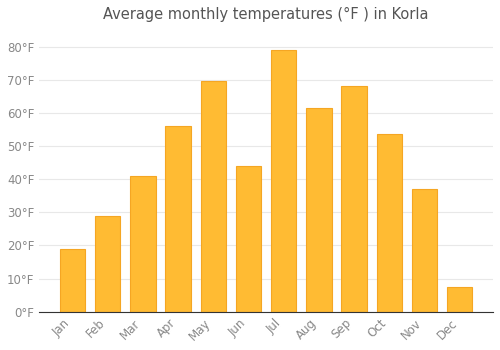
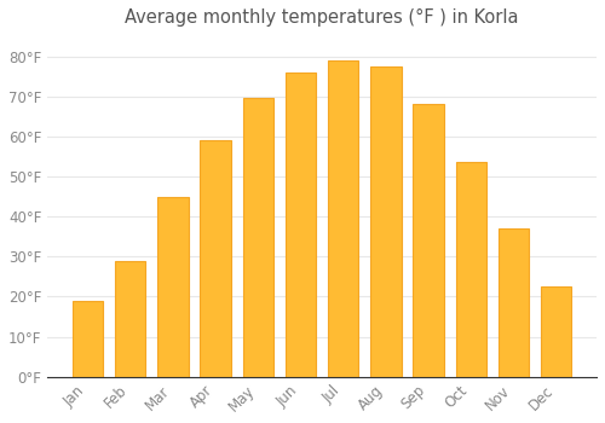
Mar: 41.0°F -> 45.0°F
Apr: 56.0°F -> 59.0°F
Jun: 44.0°F -> 76.0°F
Aug: 61.5°F -> 77.5°F
Dec: 7.5°F -> 22.5°F
